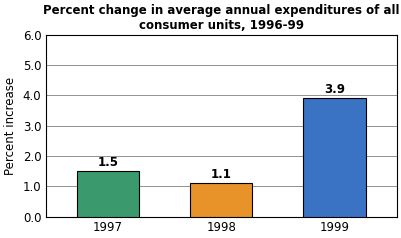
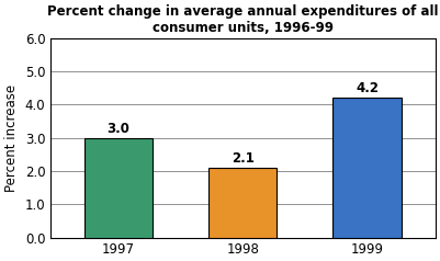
1997: 1.5 -> 3.0
1998: 1.1 -> 2.1
1999: 3.9 -> 4.2
